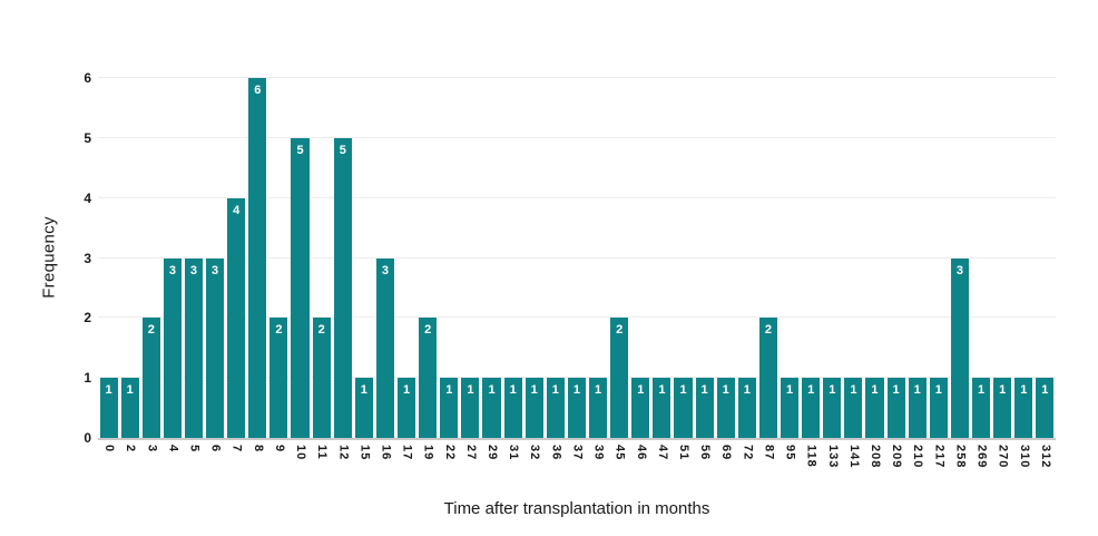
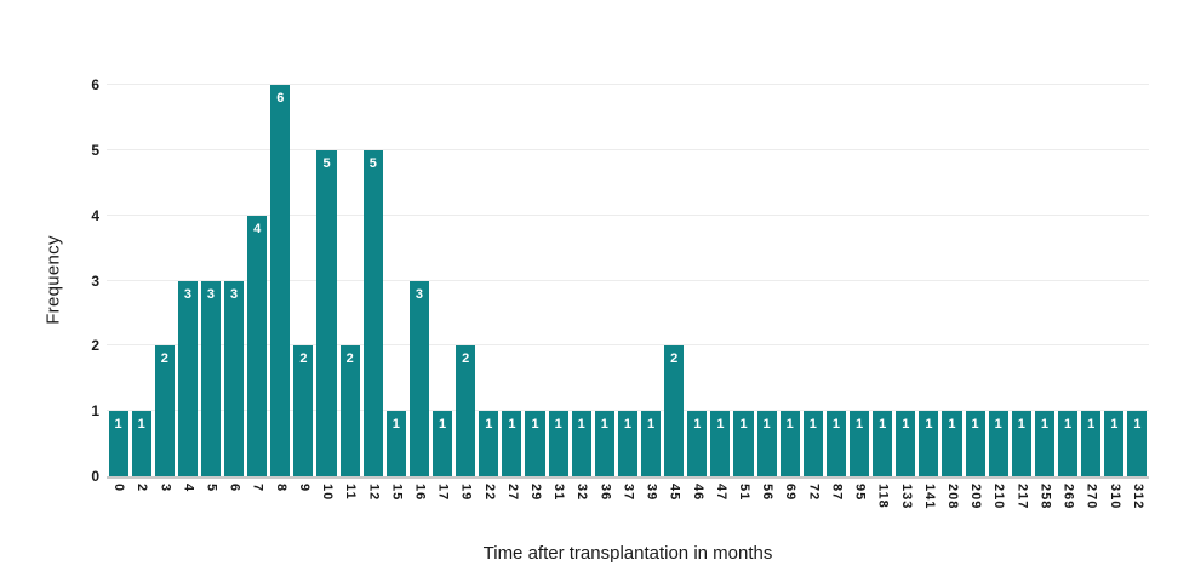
87: 2 -> 1
258: 3 -> 1
